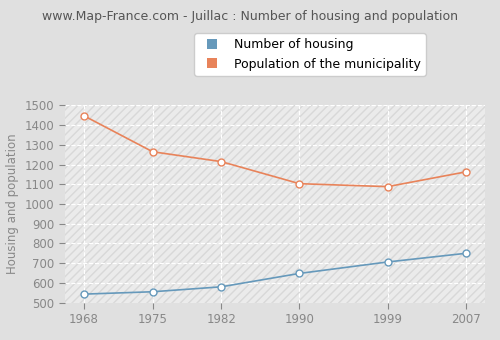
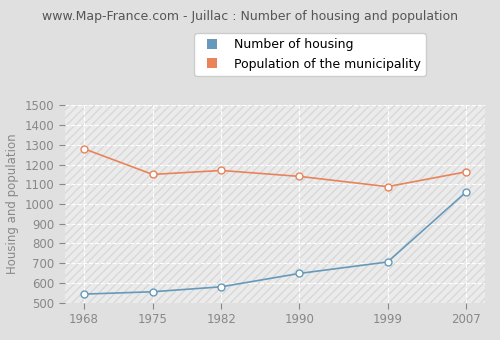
Population of the municipality/1968: 1450 -> 1280
Population of the municipality/1975: 1260 -> 1150
Population of the municipality/1982: 1220 -> 1170
Population of the municipality/1990: 1100 -> 1140
Number of housing/2007: 750 -> 1060
